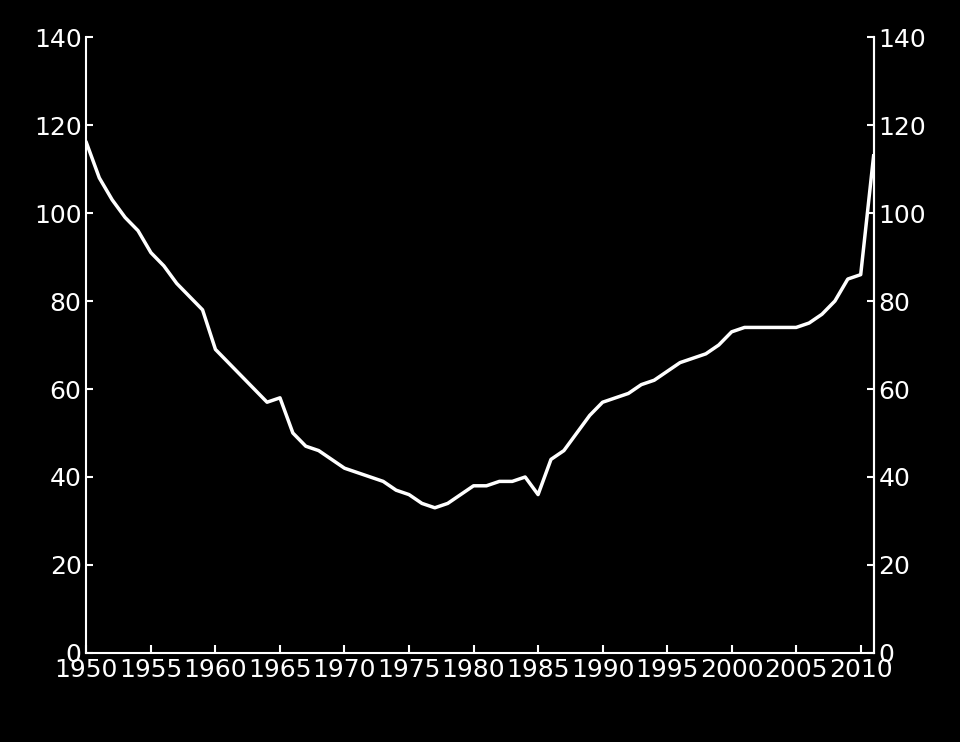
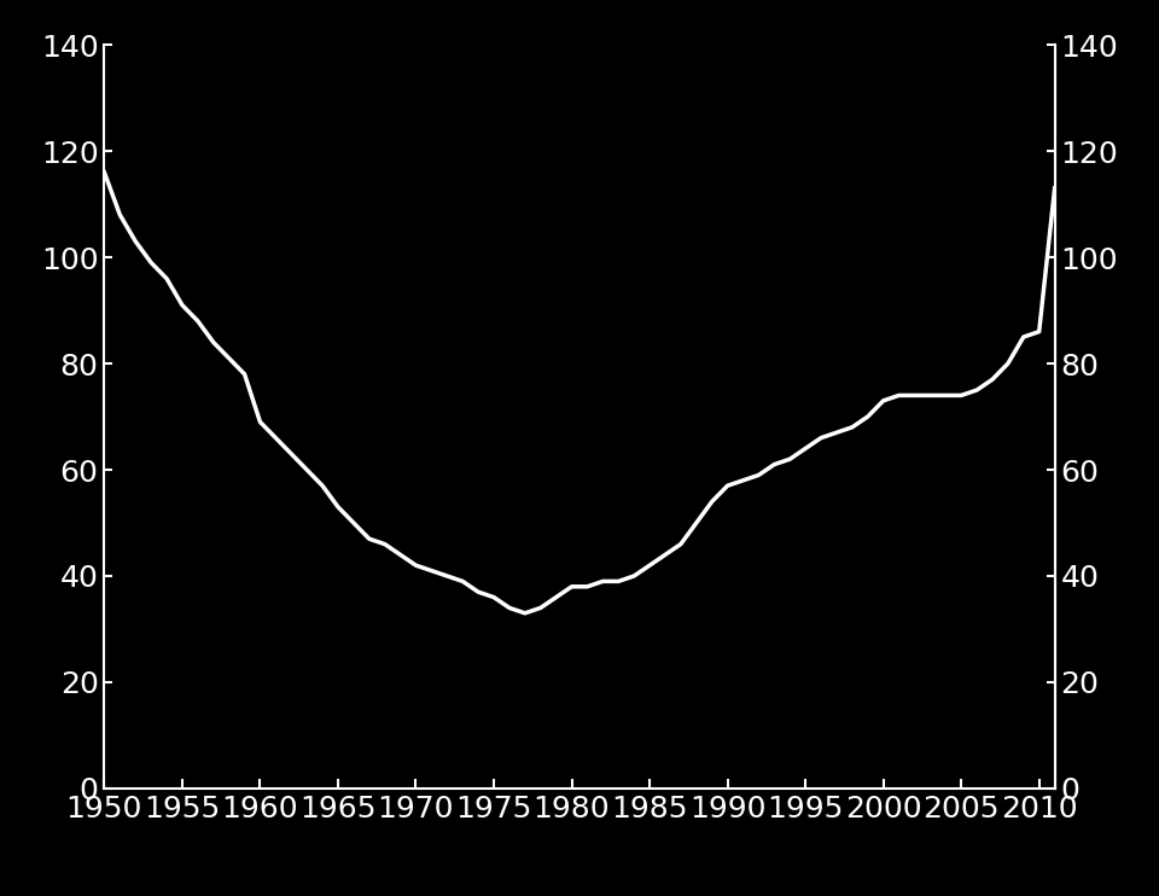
1965: 58 -> 53
1985: 36 -> 42
